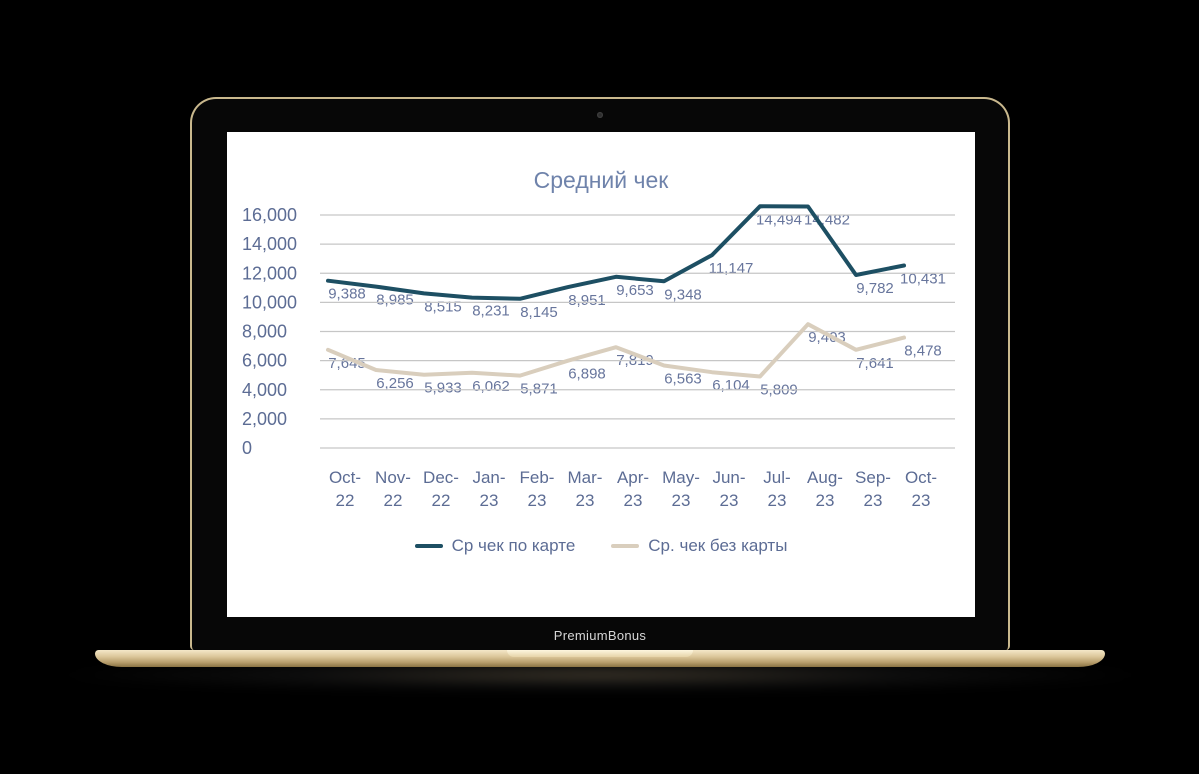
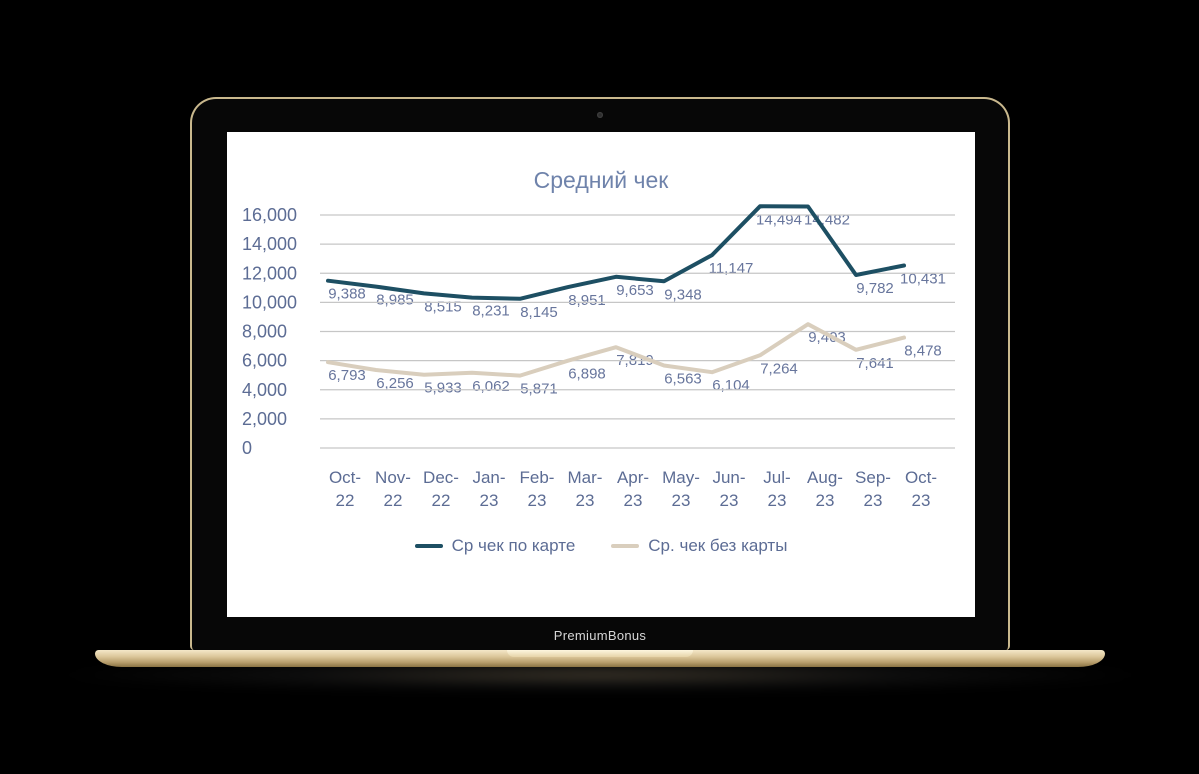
Ср. чек без карты/Oct-22: 7,645 -> 6,793
Ср. чек без карты/Jul-23: 5,809 -> 7,264
